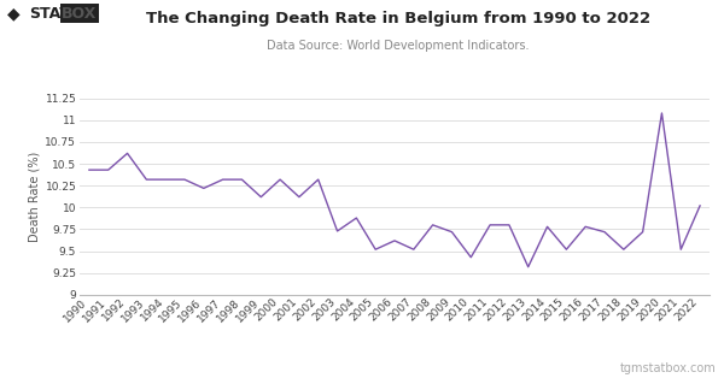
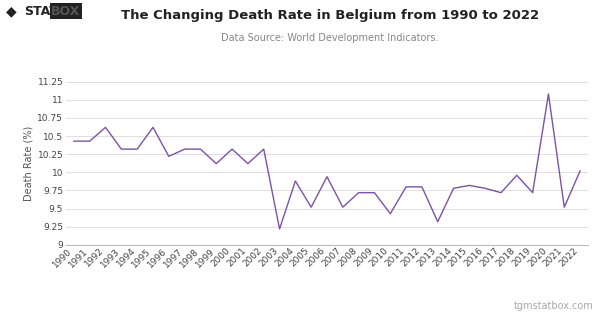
1995: 10.32 -> 10.62
2003: 9.73 -> 9.22
2006: 9.62 -> 9.94
2008: 9.80 -> 9.72
2015: 9.52 -> 9.82
2018: 9.52 -> 9.96
